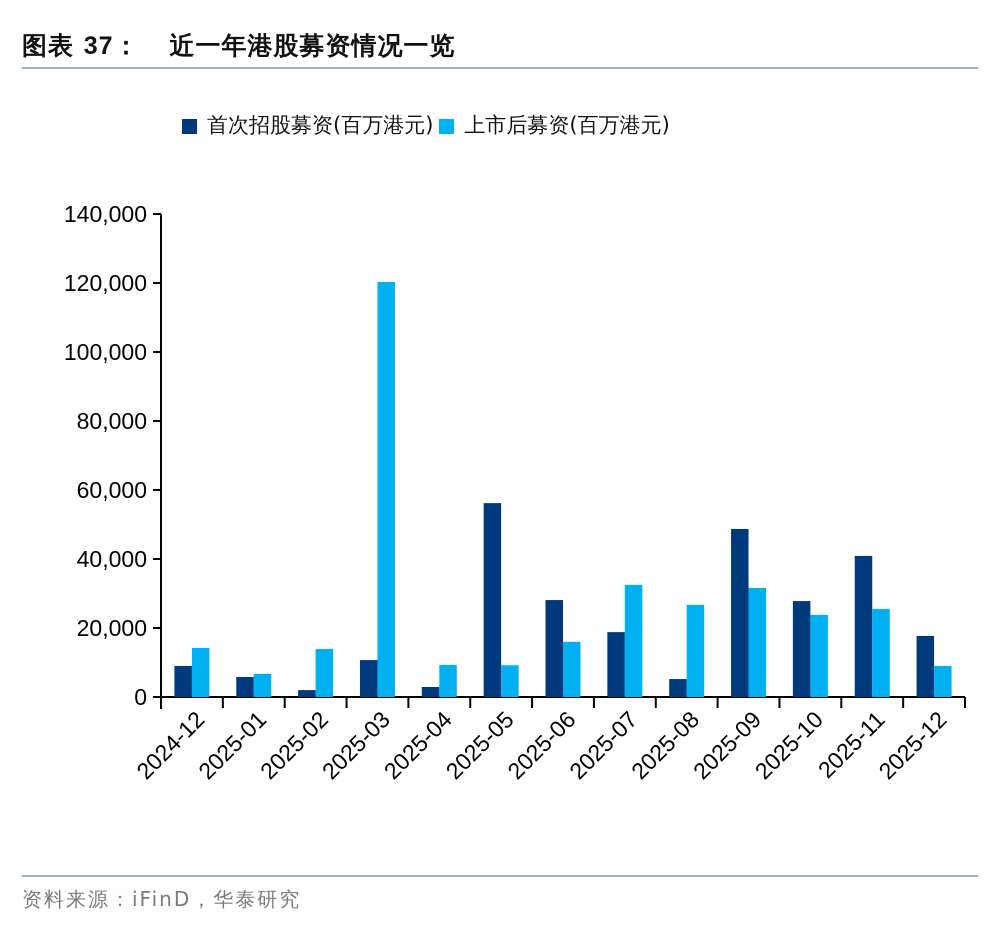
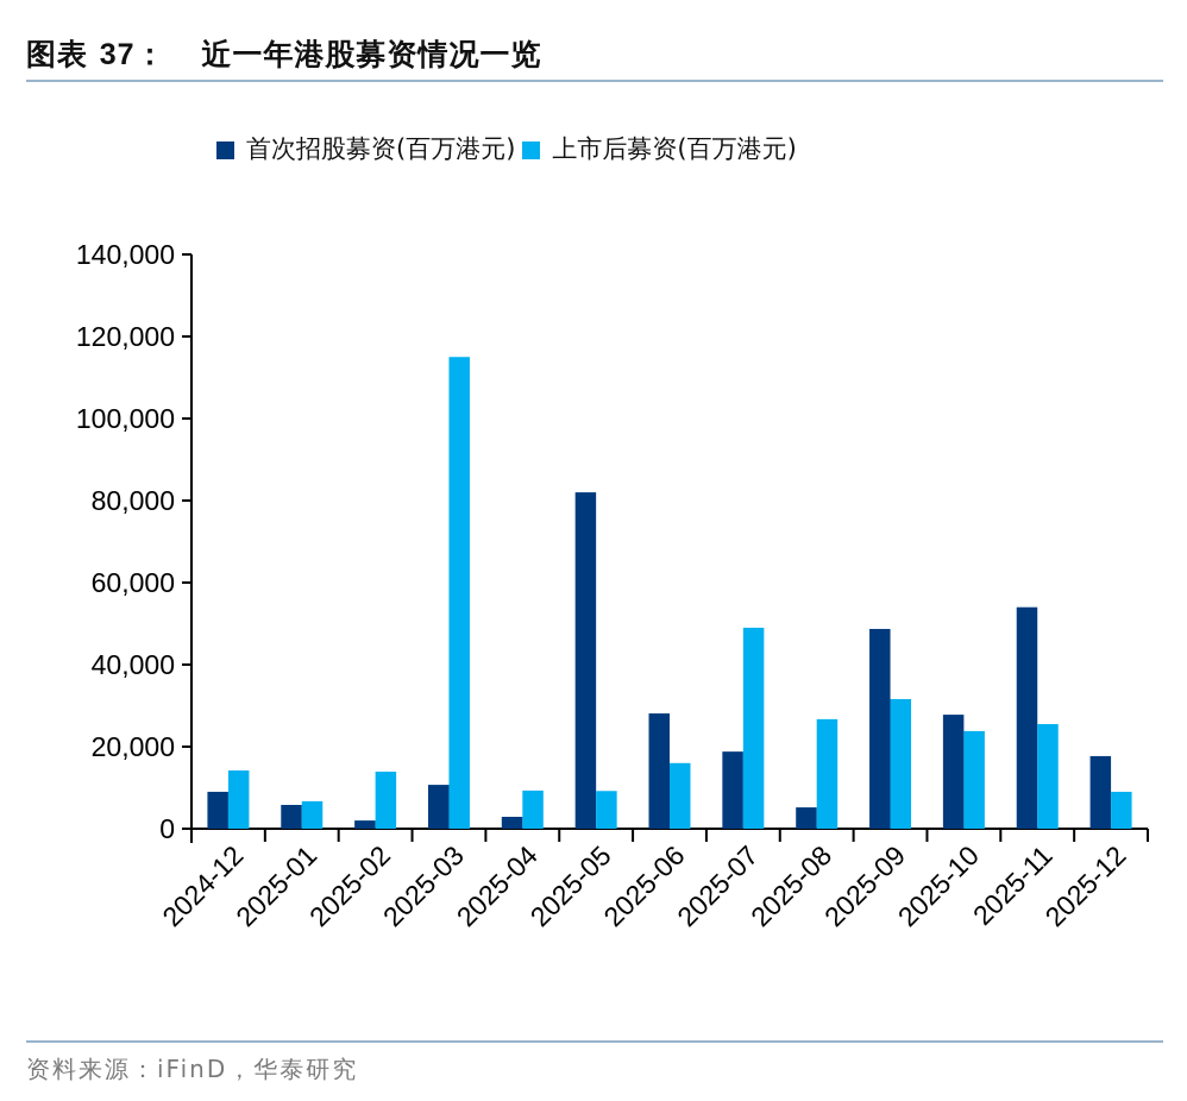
上市后募资(百万港元)/2025-03: 120000 -> 115000
首次招股募资(百万港元)/2025-05: 56000 -> 82000
上市后募资(百万港元)/2025-07: 32000 -> 49000
首次招股募资(百万港元)/2025-11: 41000 -> 54000
